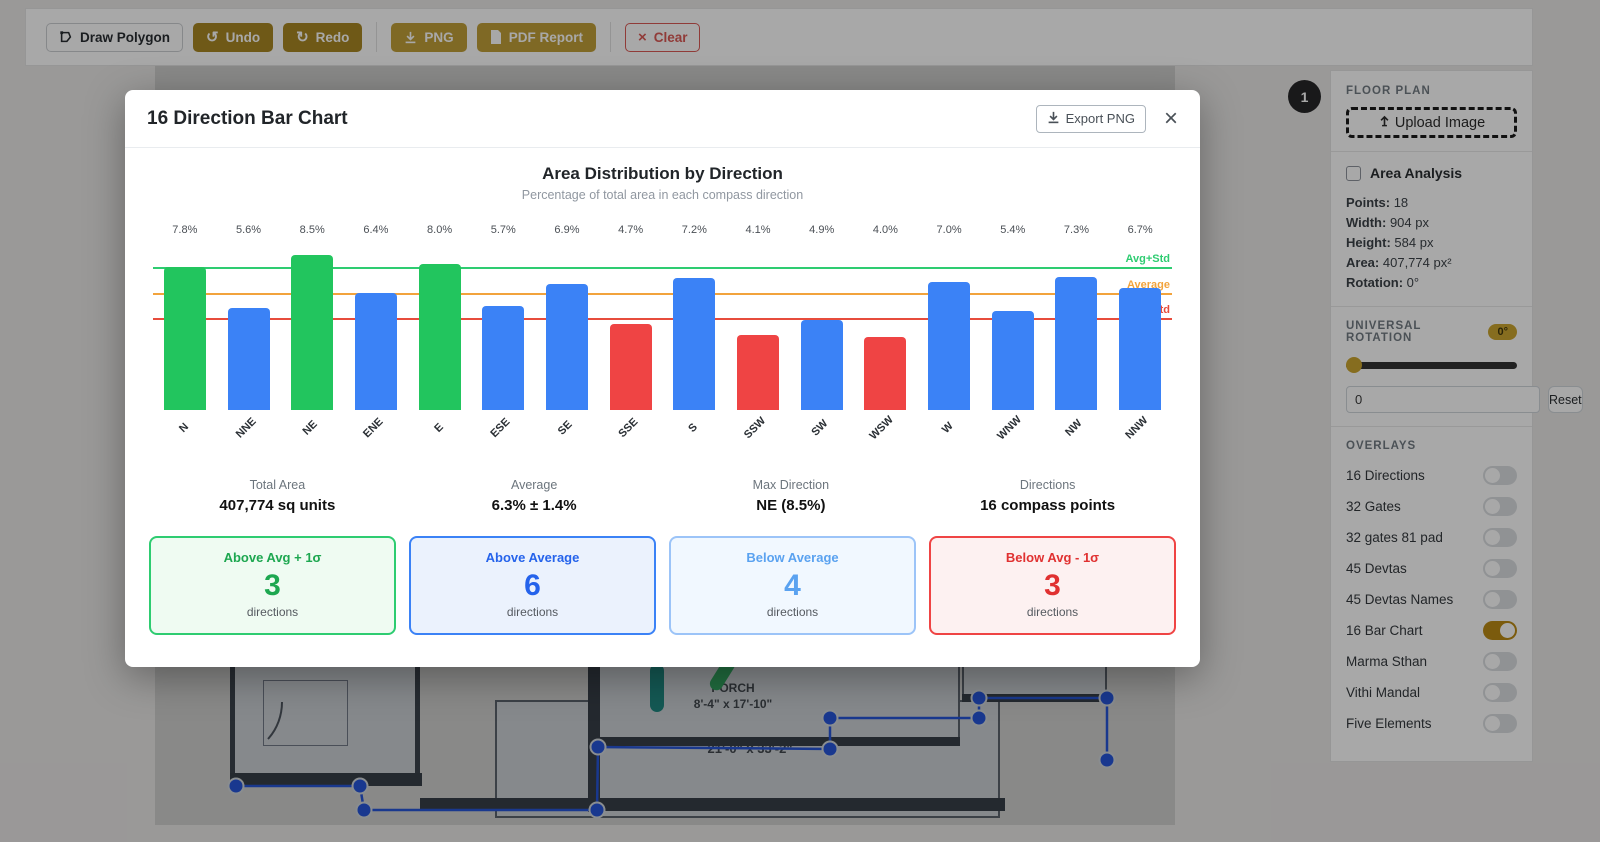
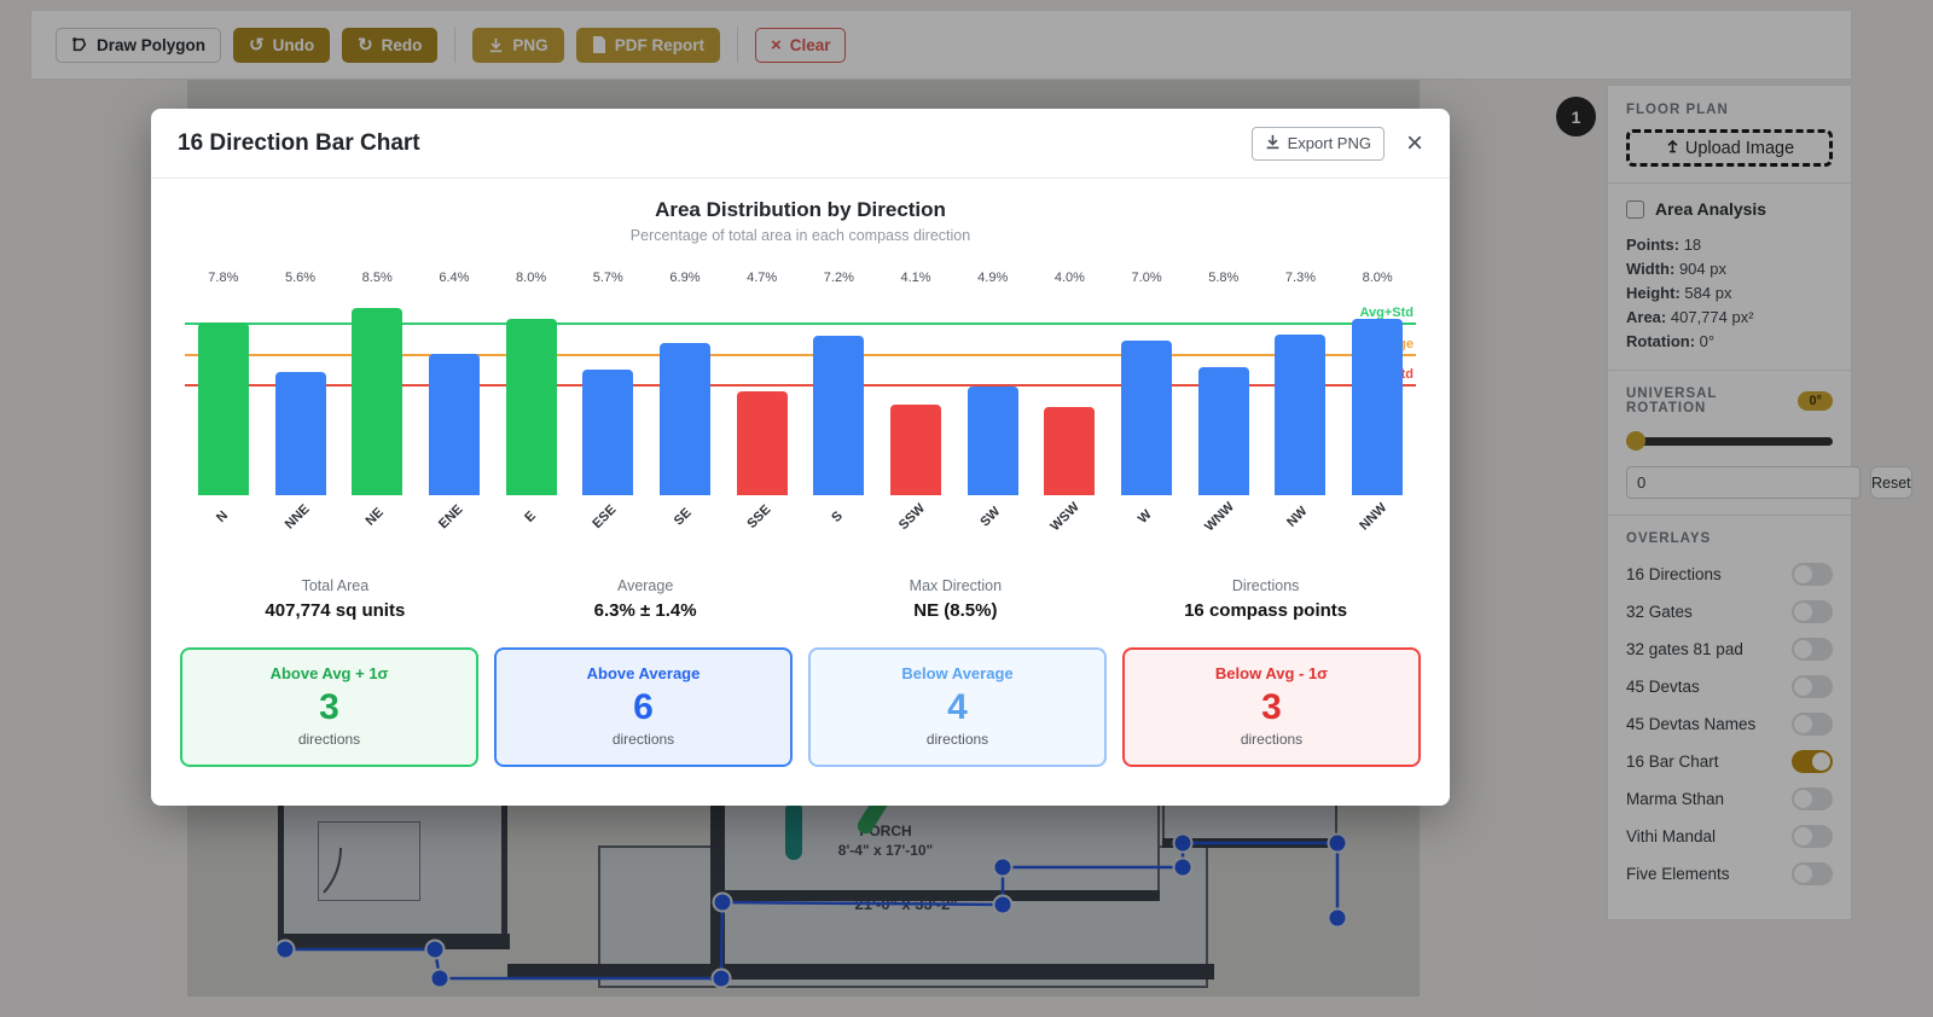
WNW: 5.4% -> 5.8%
NNW: 6.7% -> 8.0%
